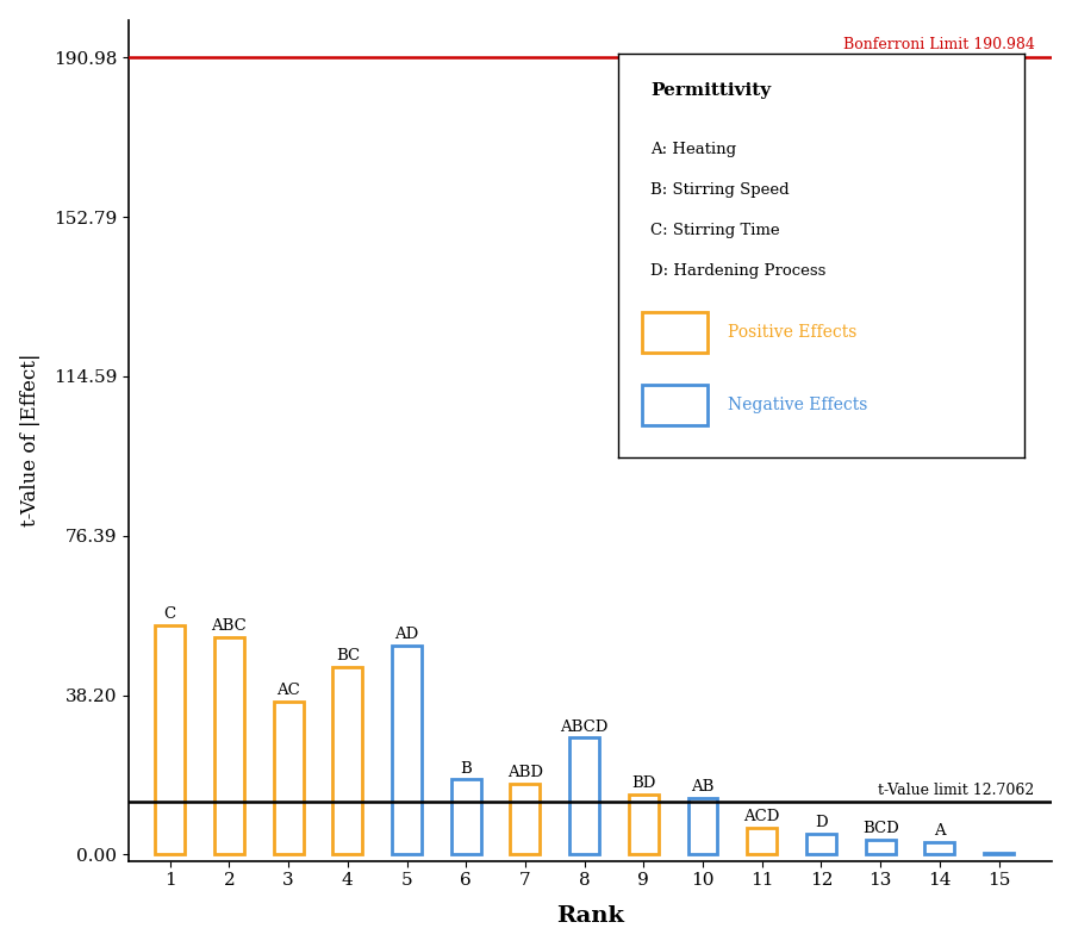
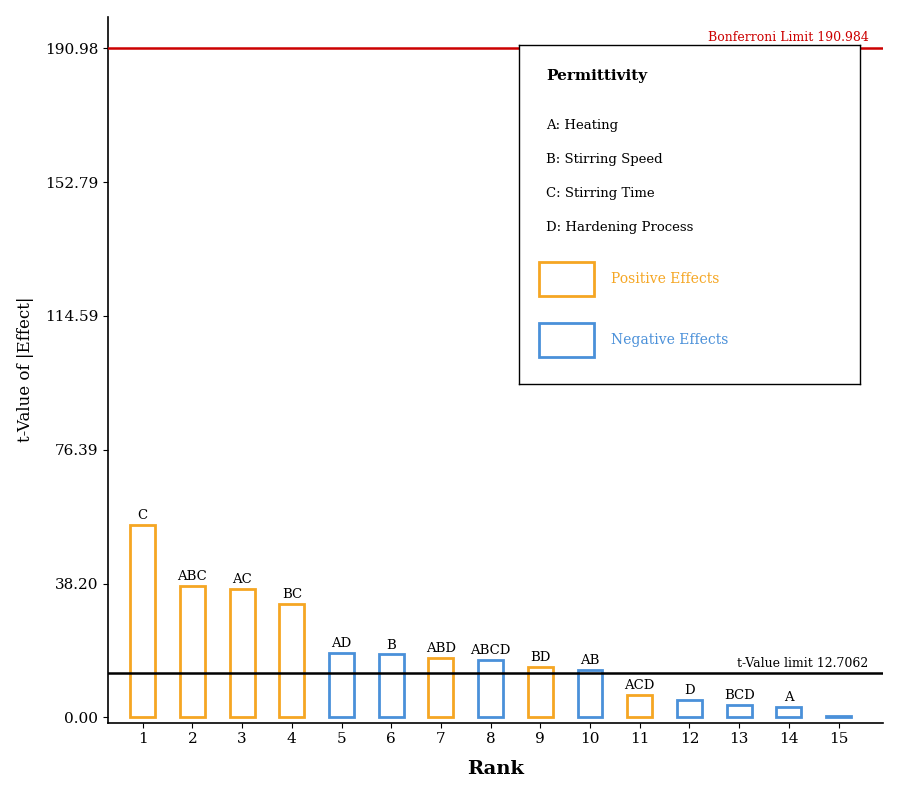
2: 52.0 -> 37.5
4: 45.0 -> 32.5
5: 50.0 -> 18.5
8: 28.0 -> 16.5
